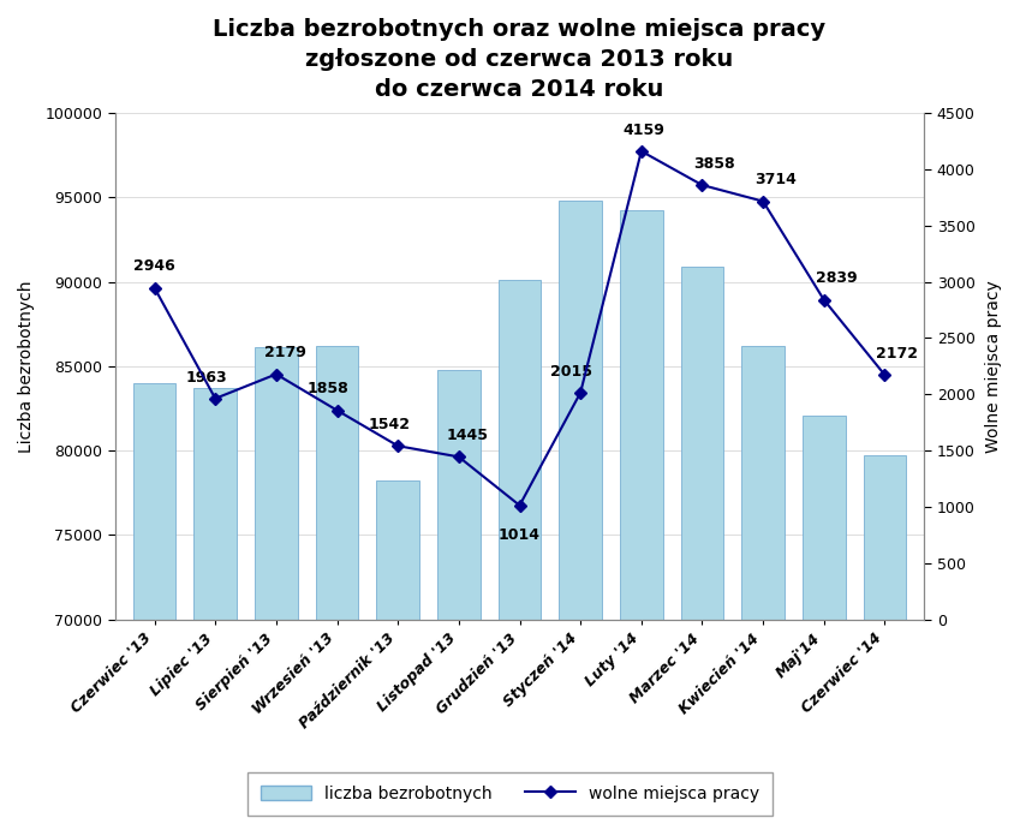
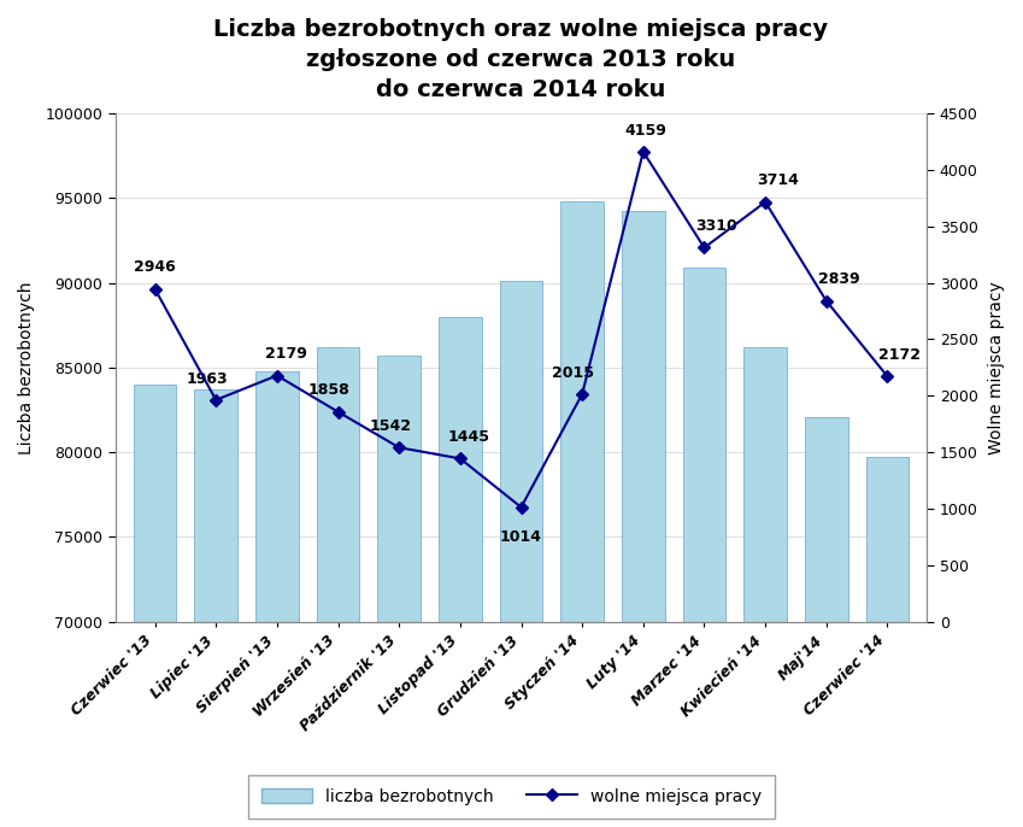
liczba bezrobotnych/Sierpień '13: 86100 -> 84800
liczba bezrobotnych/Październik '13: 78200 -> 85700
liczba bezrobotnych/Listopad '13: 84800 -> 88000
wolne miejsca pracy/Marzec '14: 3858 -> 3310
